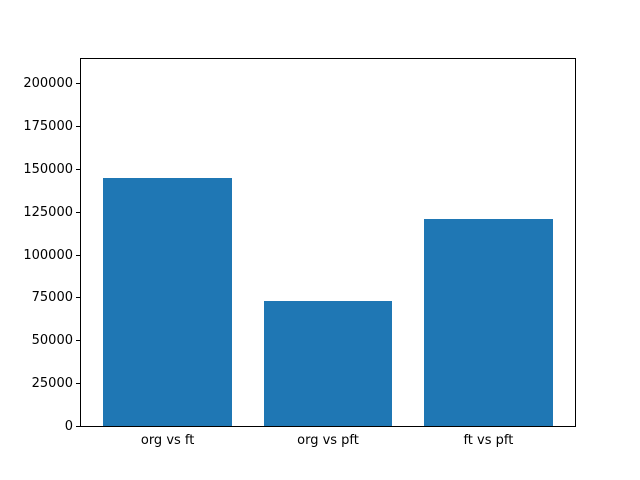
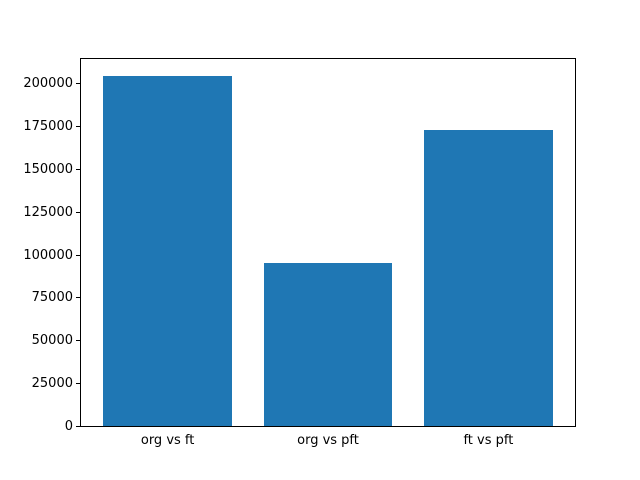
org vs ft: 145000 -> 204000
org vs pft: 73000 -> 95000
ft vs pft: 121000 -> 173000
